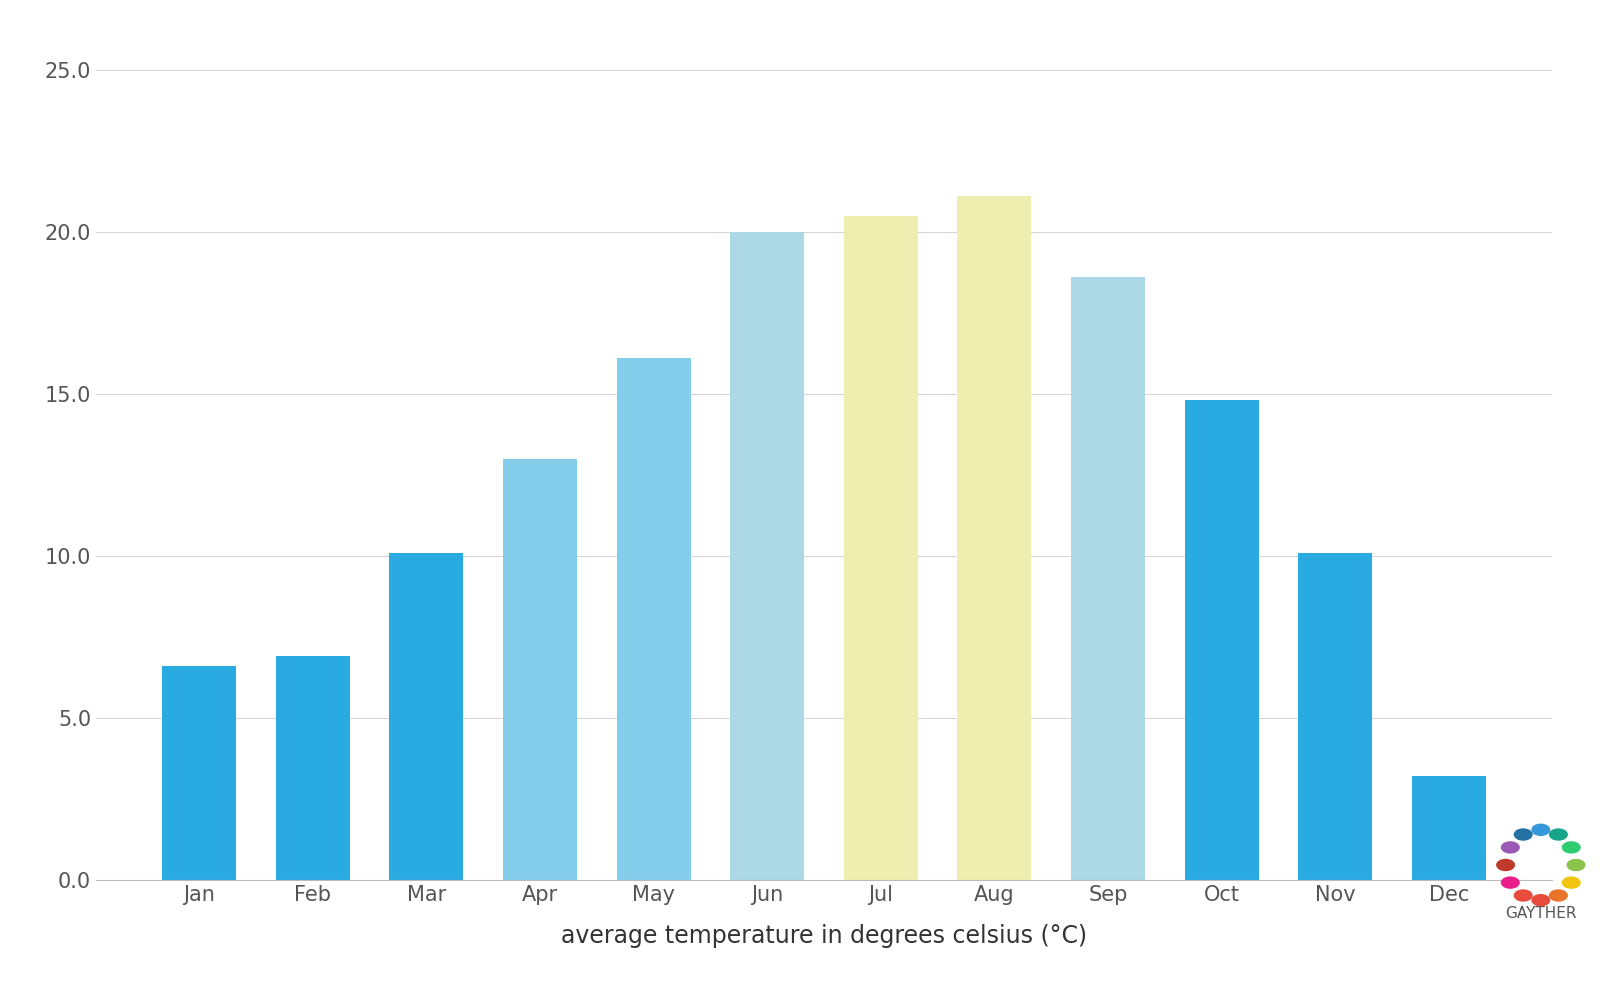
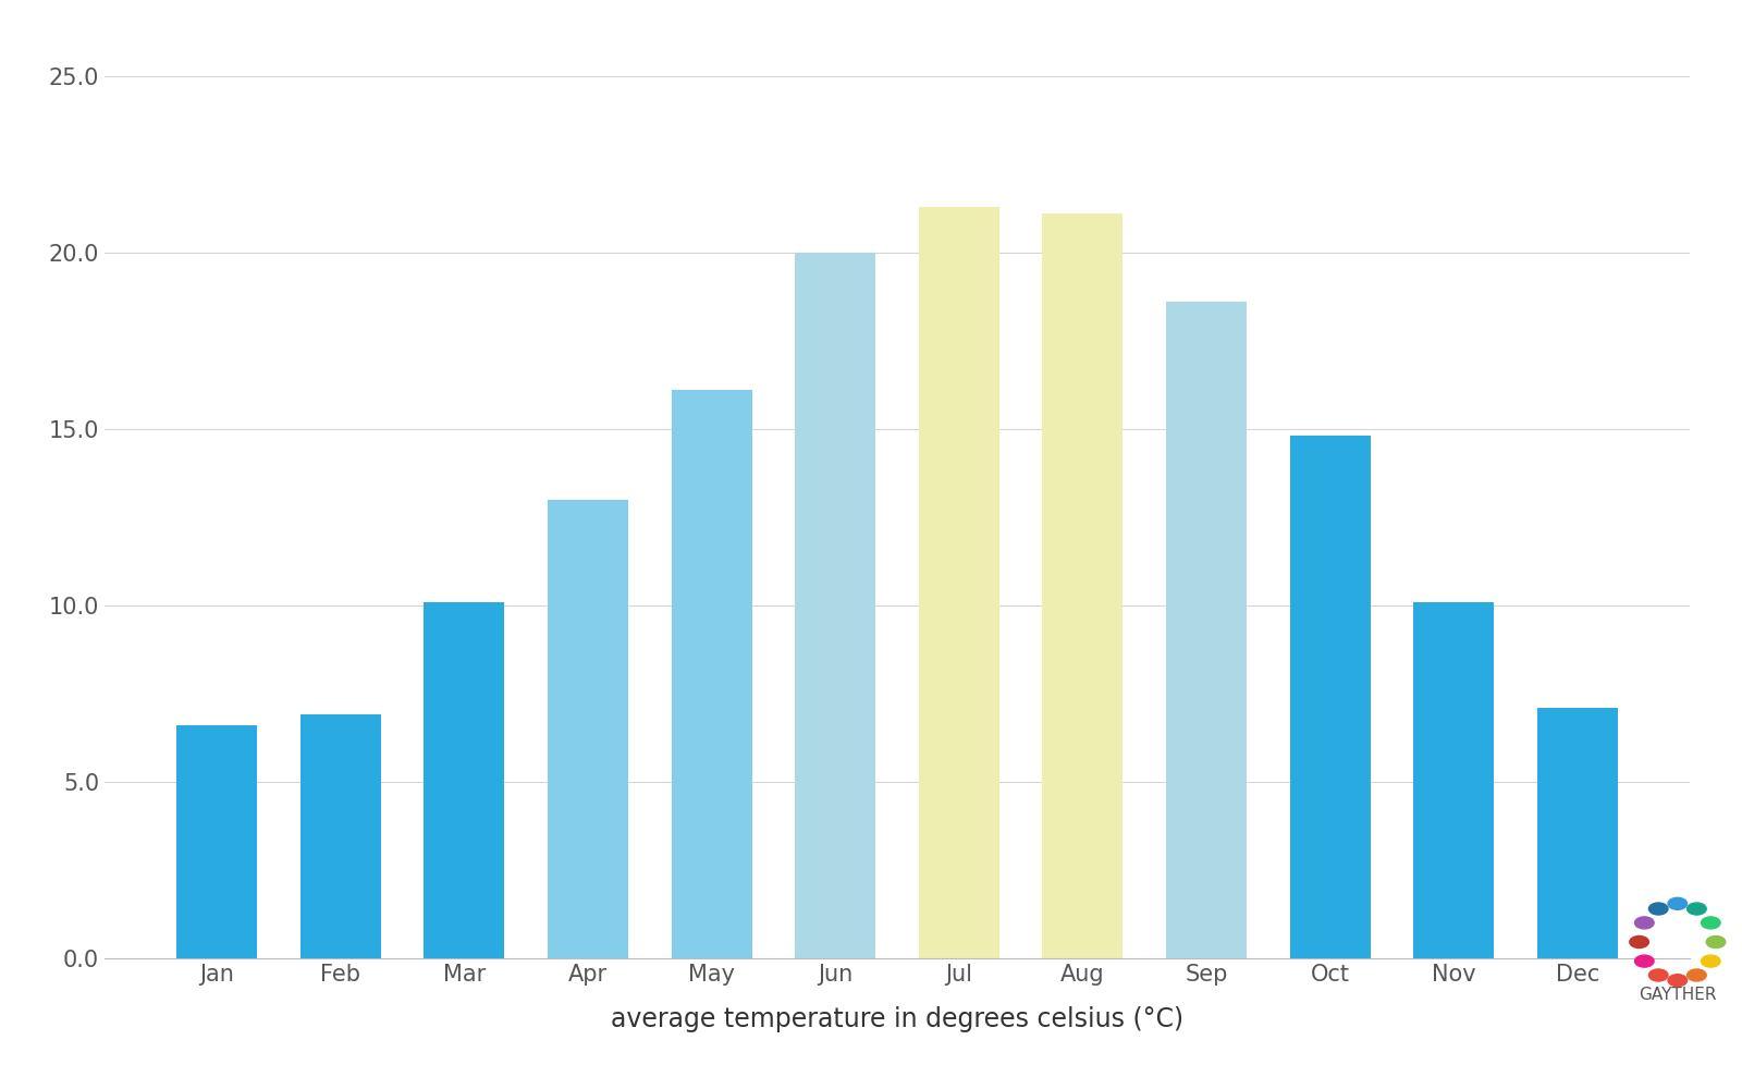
Jul: 20.5 -> 21.3
Dec: 3.2 -> 7.1
